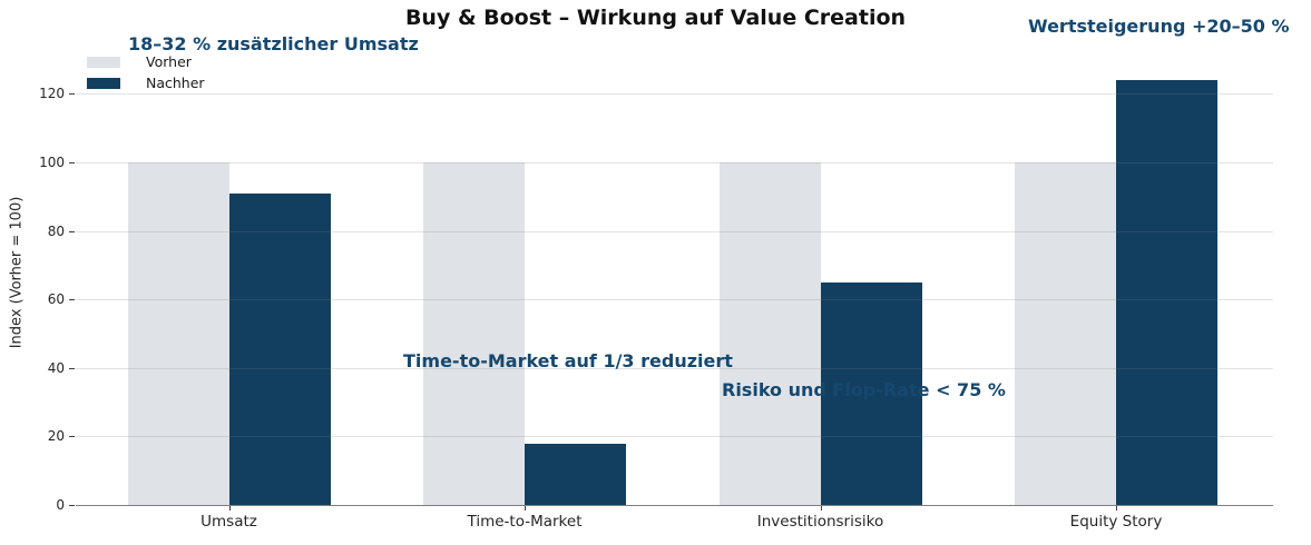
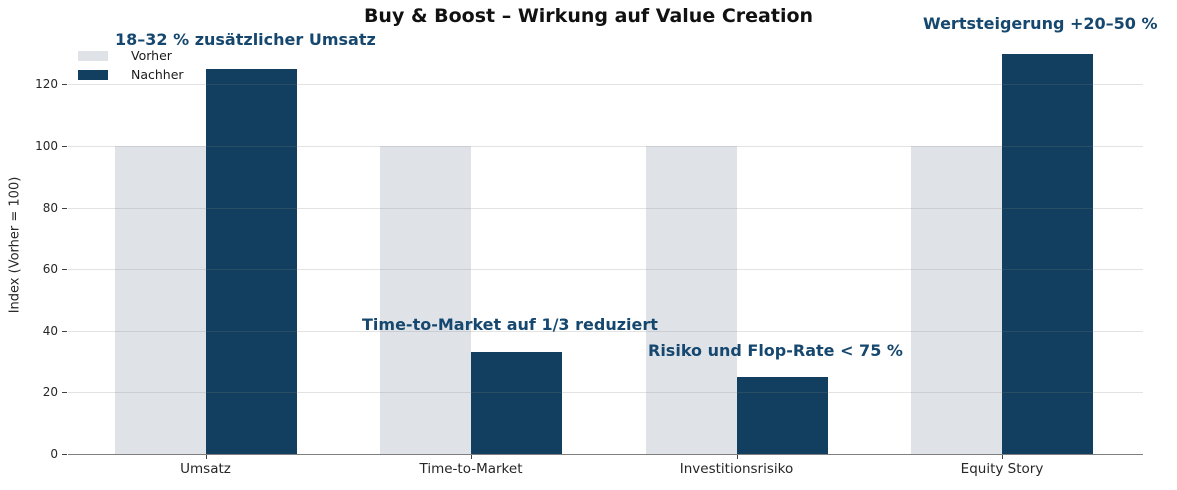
Nachher/Umsatz: 91 -> 125
Nachher/Time-to-Market: 18 -> 33
Nachher/Investitionsrisiko: 65 -> 25
Nachher/Equity Story: 124 -> 130
